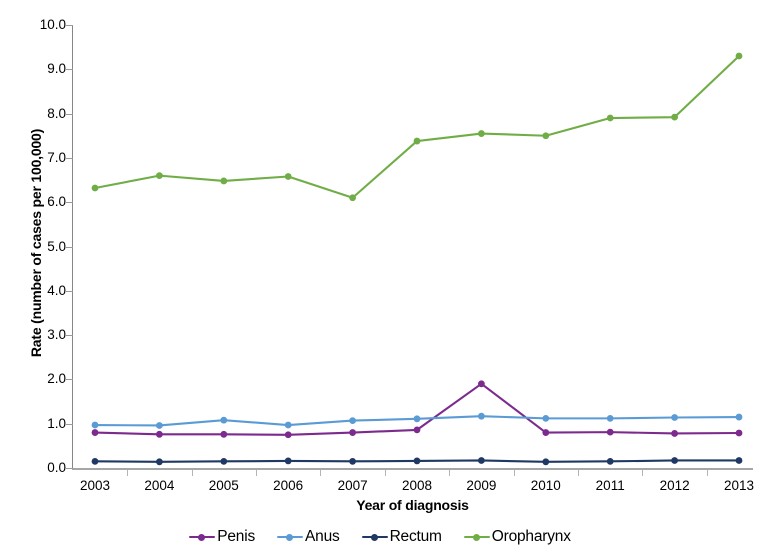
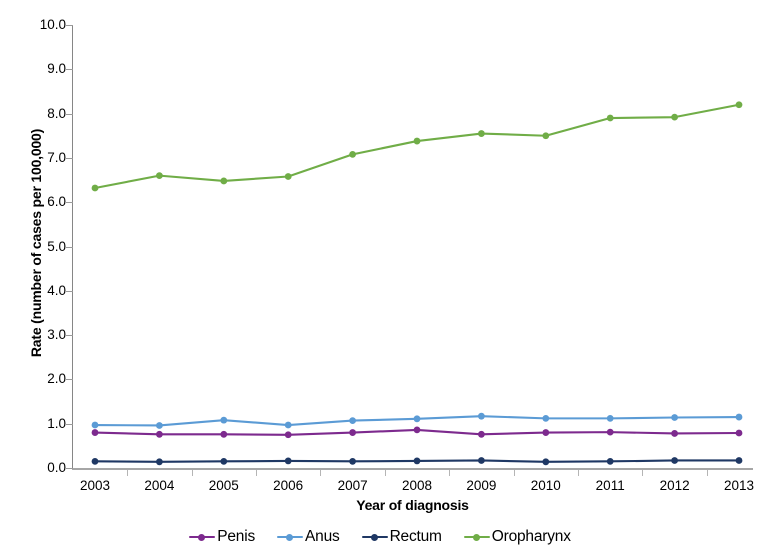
Oropharynx/2007: 6.1 -> 7.1
Penis/2009: 1.9 -> 0.8
Oropharynx/2013: 9.3 -> 8.2
